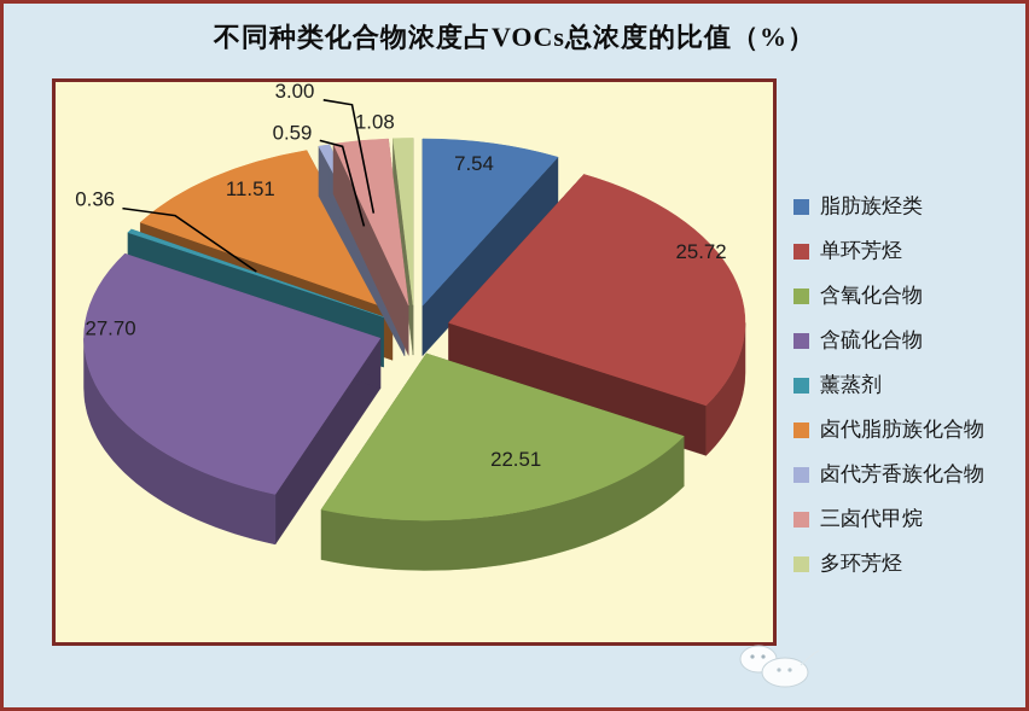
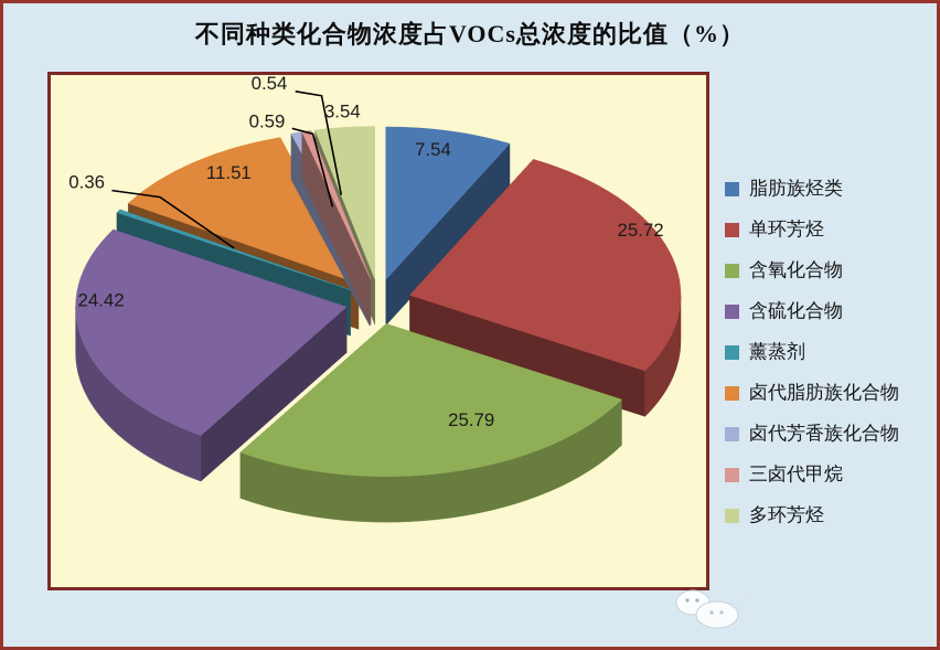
含氧化合物: 22.51 -> 25.79
含硫化合物: 27.70 -> 24.42
三卤代甲烷: 3.00 -> 0.54
多环芳烃: 1.08 -> 3.54
